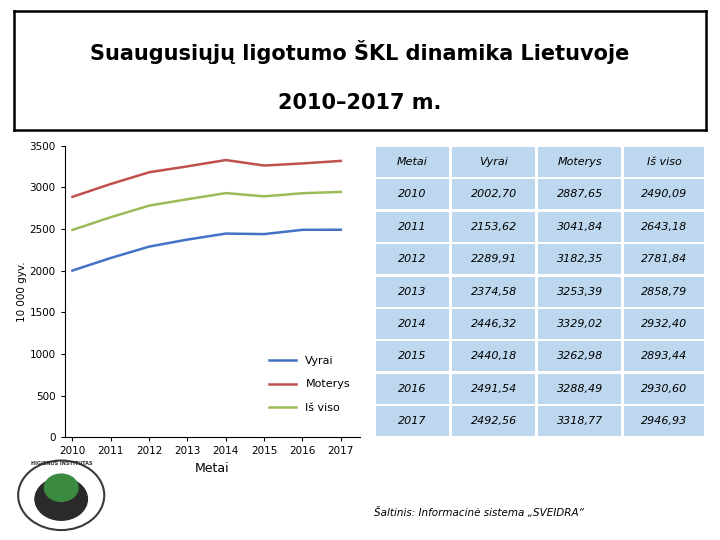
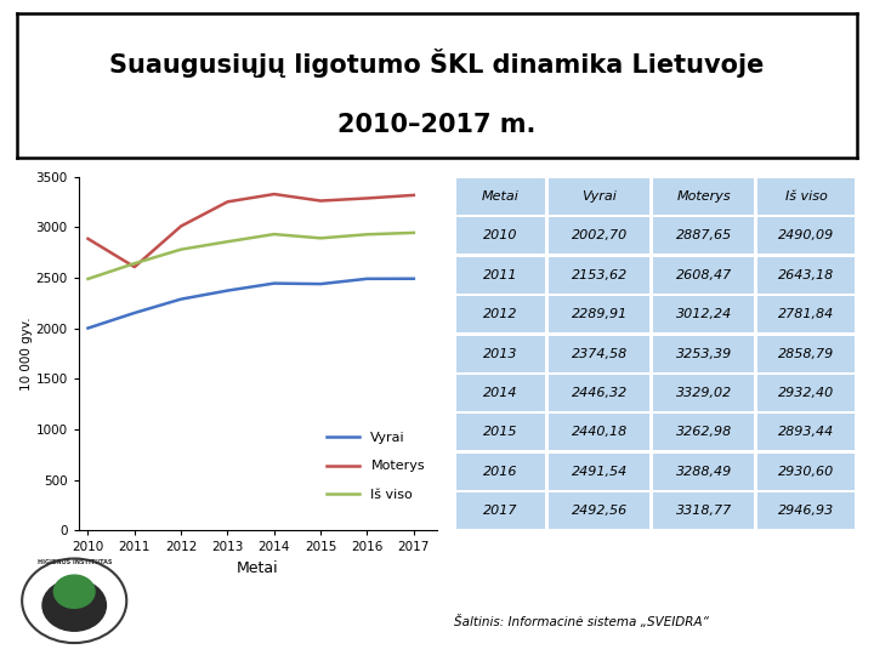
Moterys/2011: 3041,84 -> 2608,47
Moterys/2012: 3182,35 -> 3012,24
